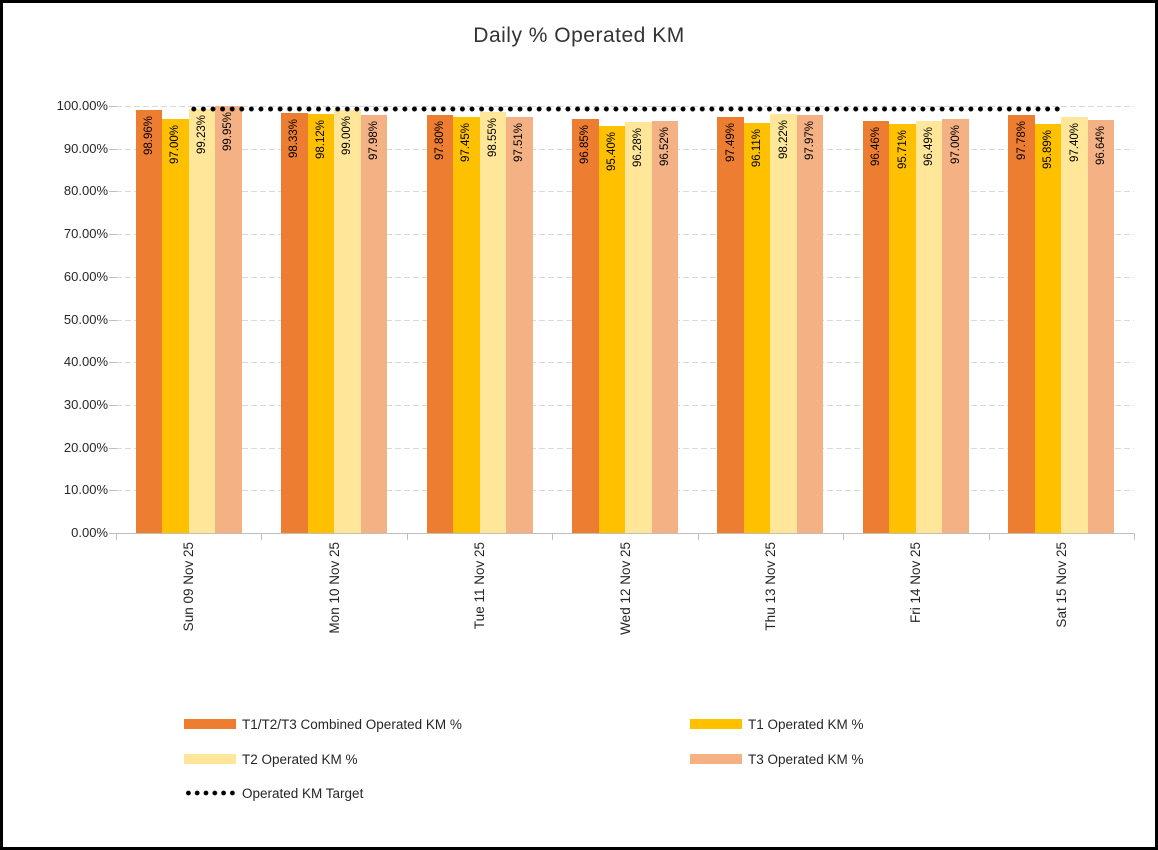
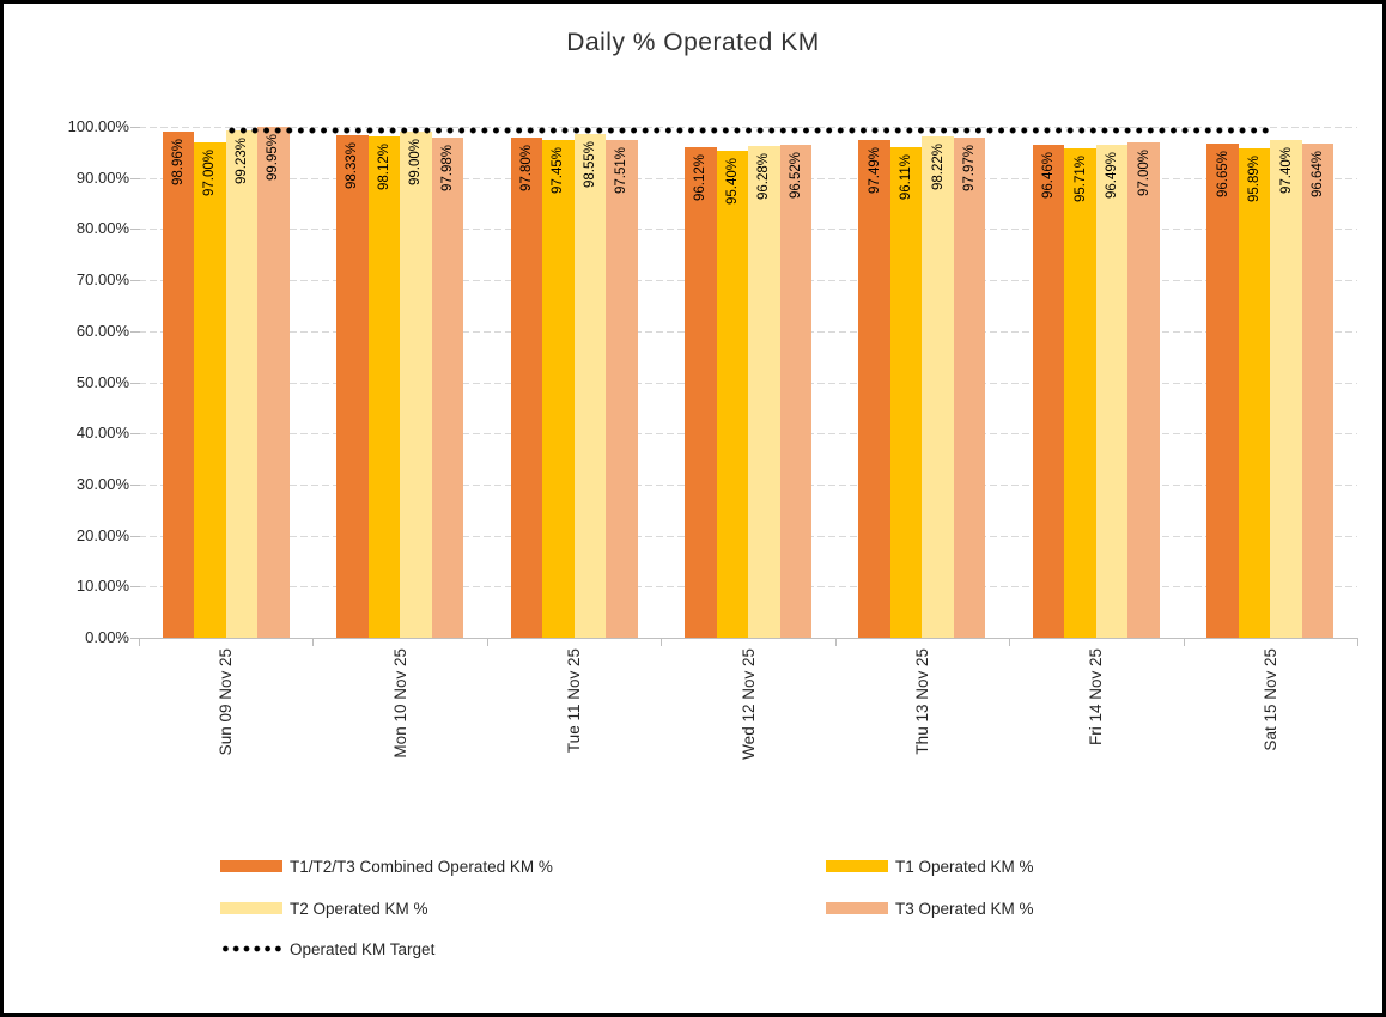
T1/T2/T3 Combined Operated KM %/Wed 12 Nov 25: 96.85% -> 96.12%
T1/T2/T3 Combined Operated KM %/Sat 15 Nov 25: 97.78% -> 96.65%
